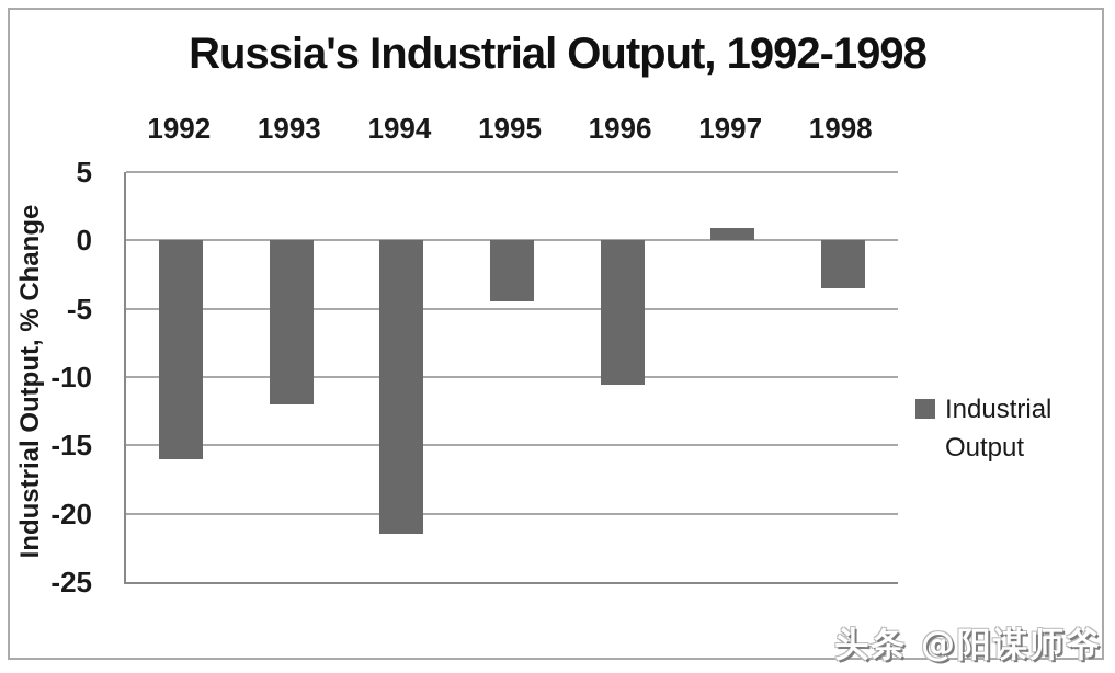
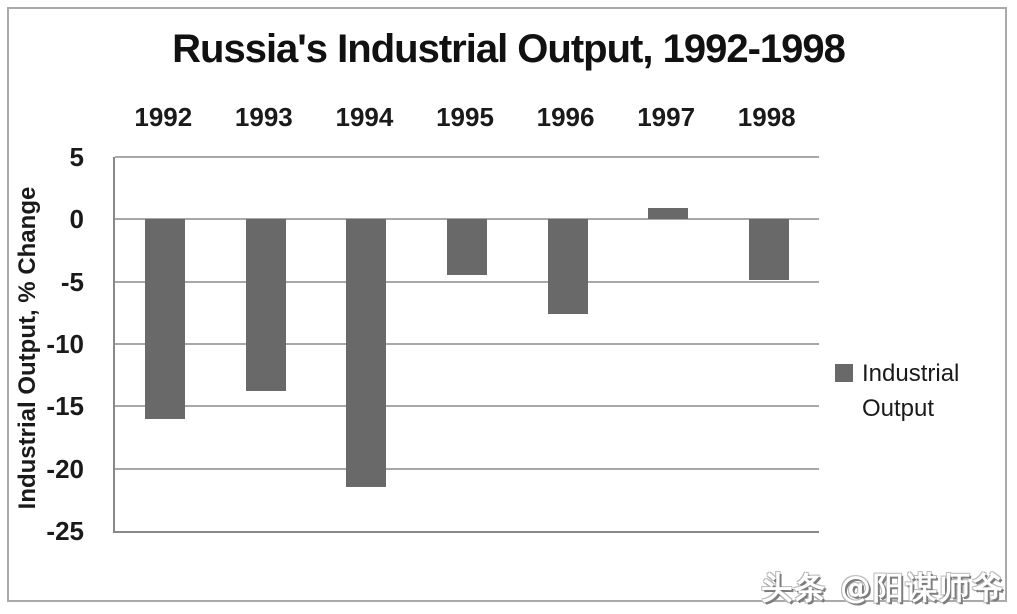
1993: -12.0 -> -13.8
1996: -10.6 -> -7.6
1998: -3.5 -> -4.9
